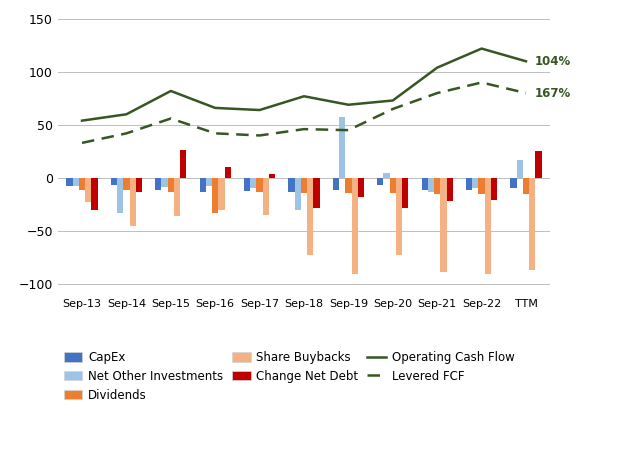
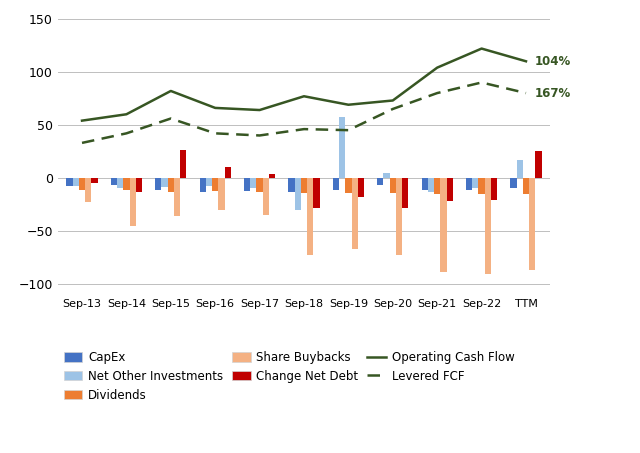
Change Net Debt/Sep-13: -30 -> -5
Net Other Investments/Sep-14: -33 -> -10
Dividends/Sep-16: -33 -> -12
Share Buybacks/Sep-19: -91 -> -67
